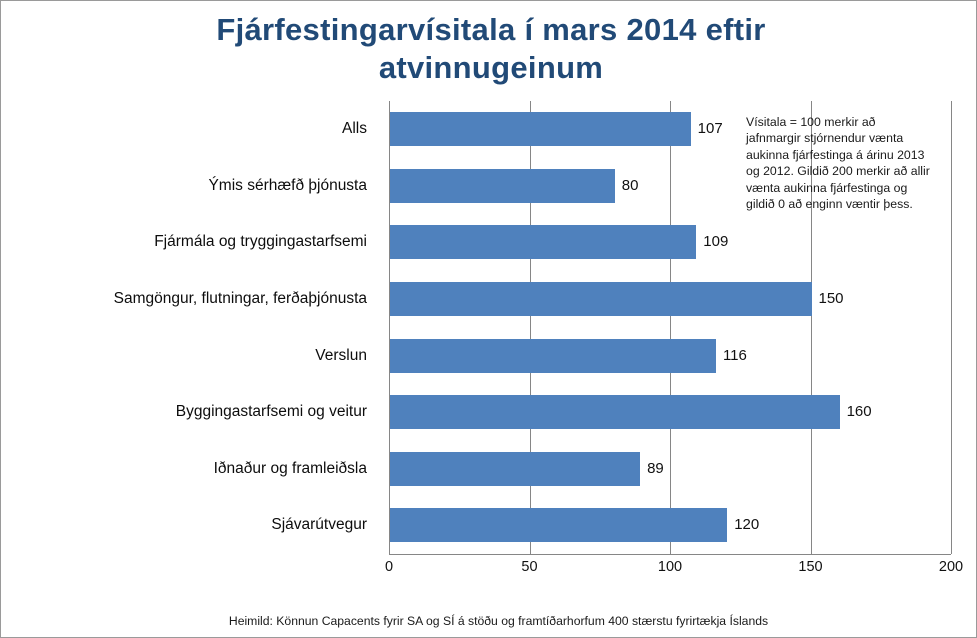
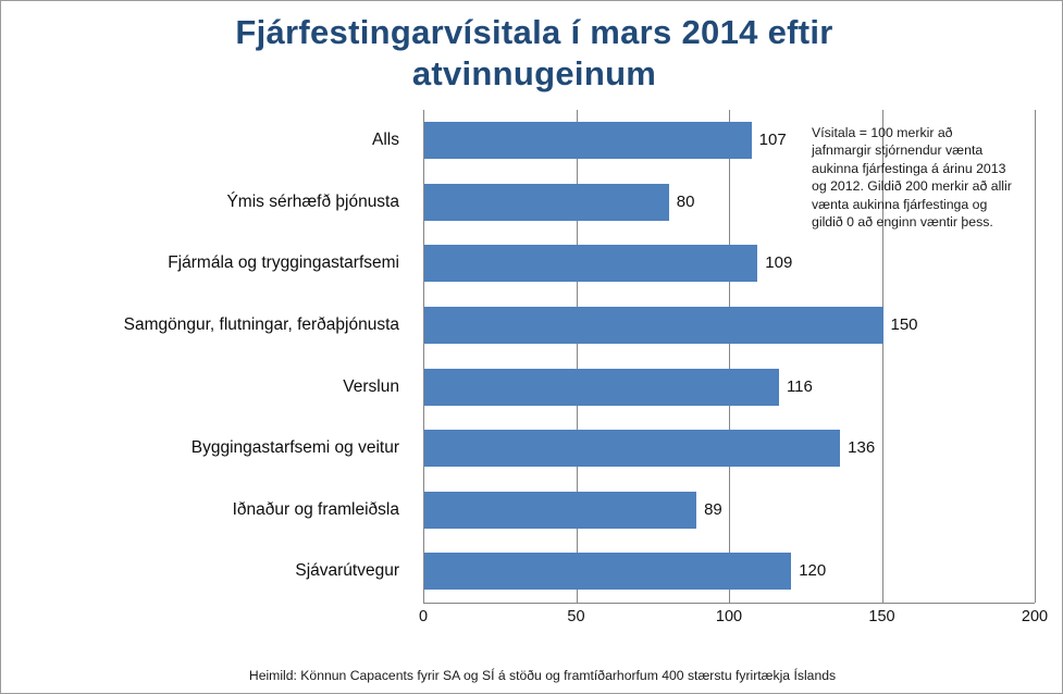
Byggingastarfsemi og veitur: 160 -> 136
